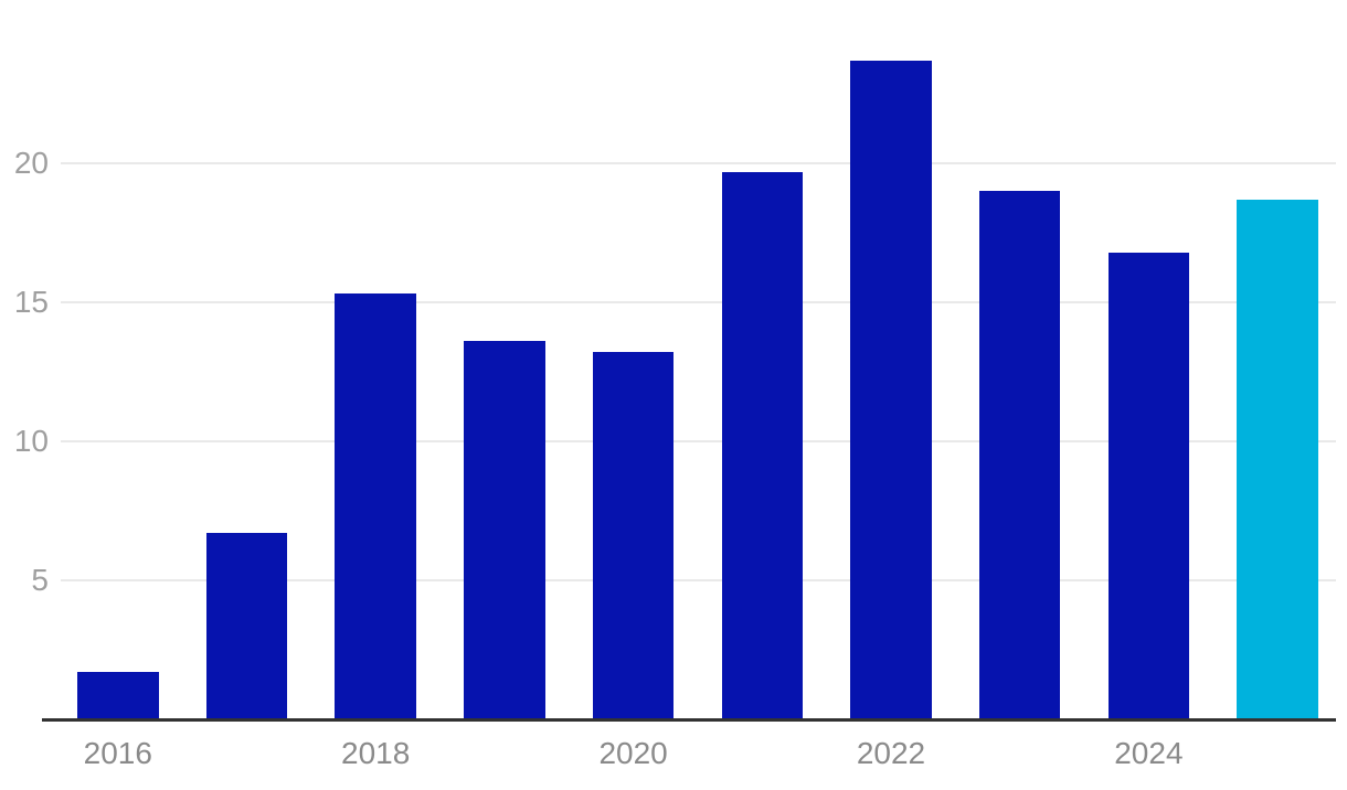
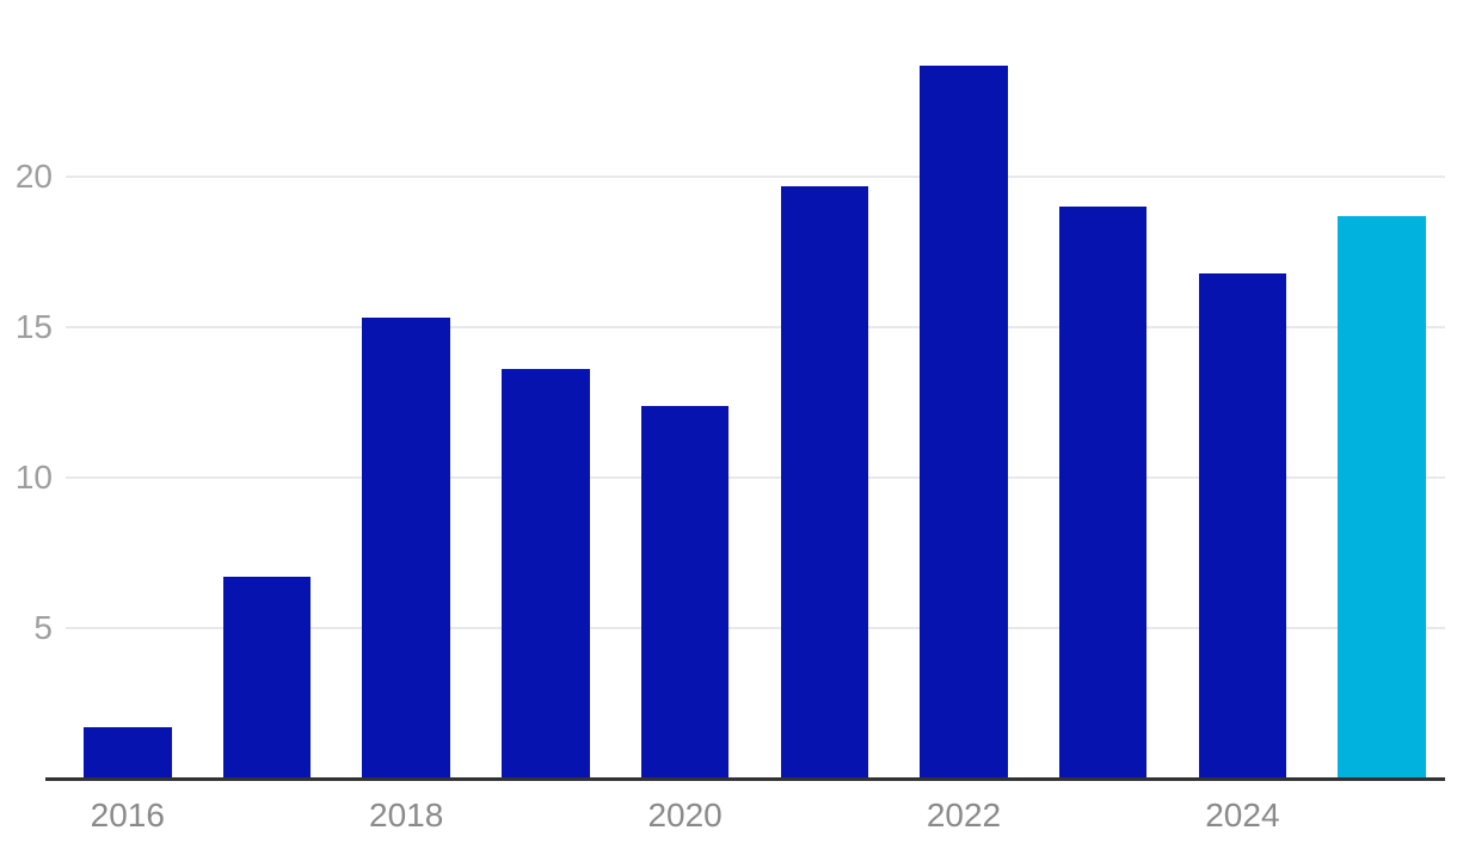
2020: 13.2 -> 12.4
